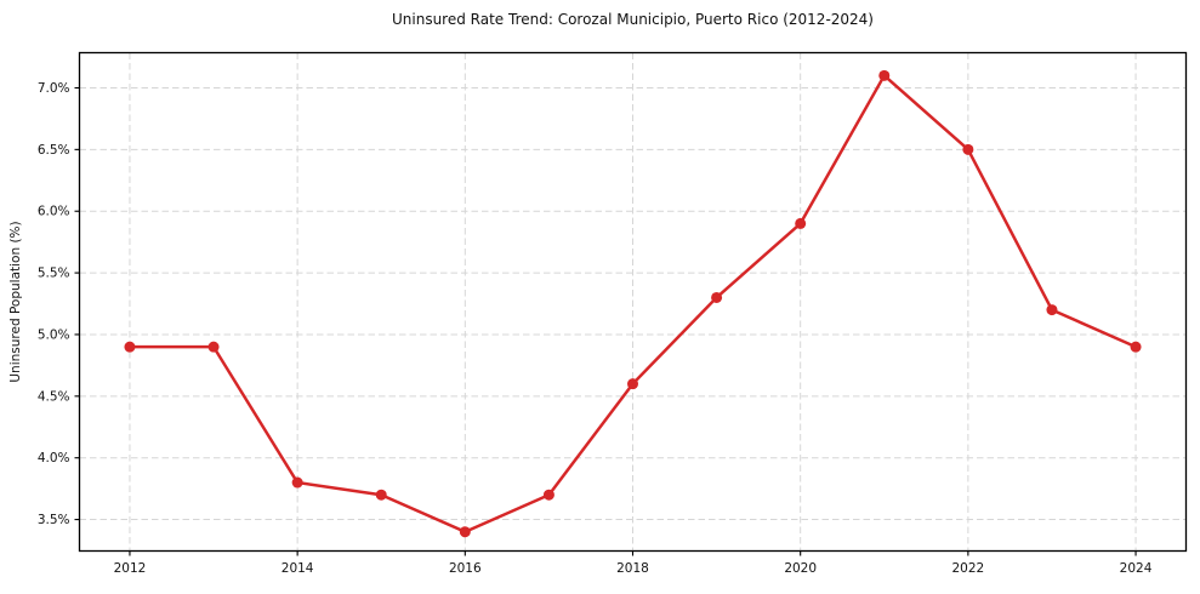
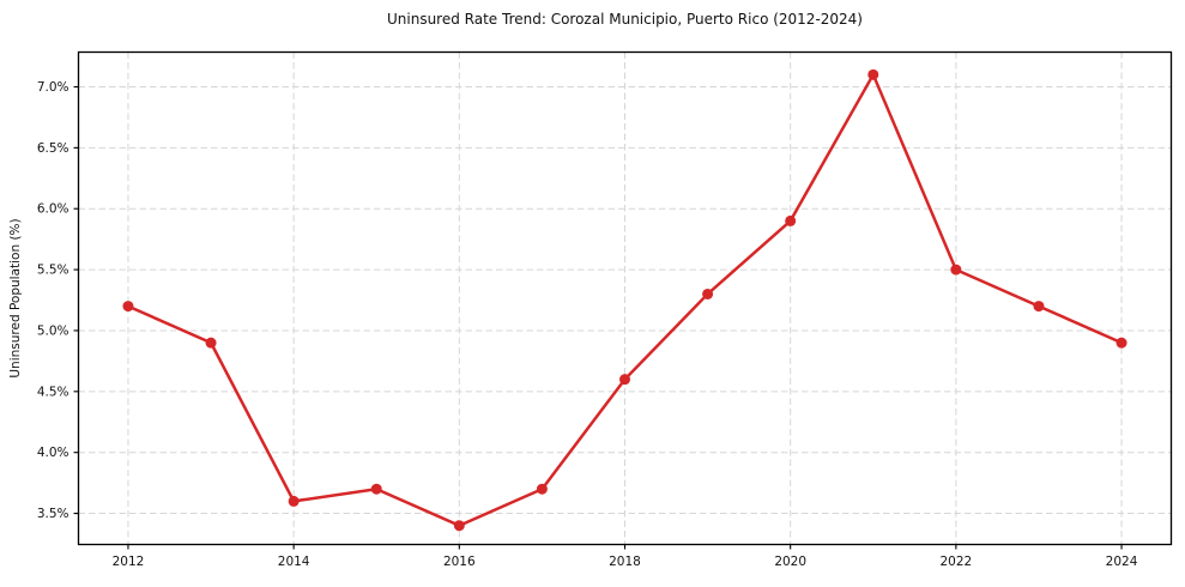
2012: 4.9% -> 5.2%
2014: 3.8% -> 3.6%
2022: 6.5% -> 5.5%
